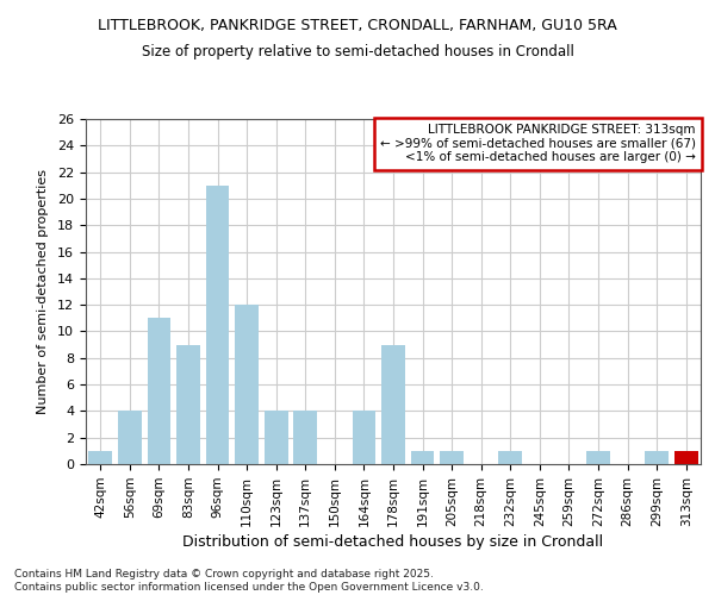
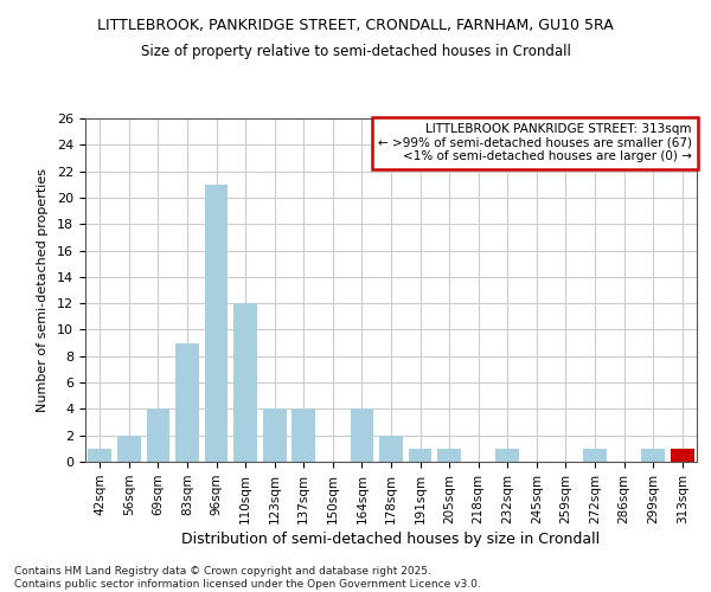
56sqm: 4 -> 2
69sqm: 11 -> 4
178sqm: 9 -> 2
